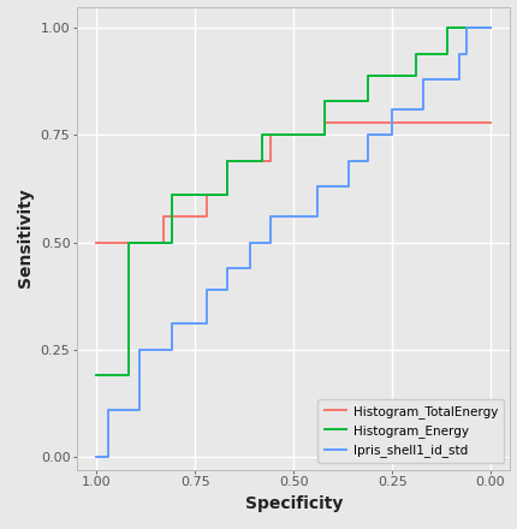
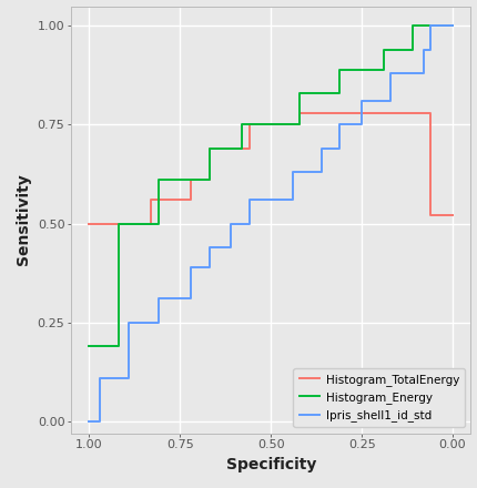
Histogram_TotalEnergy/0.00: 0.78 -> 0.52
